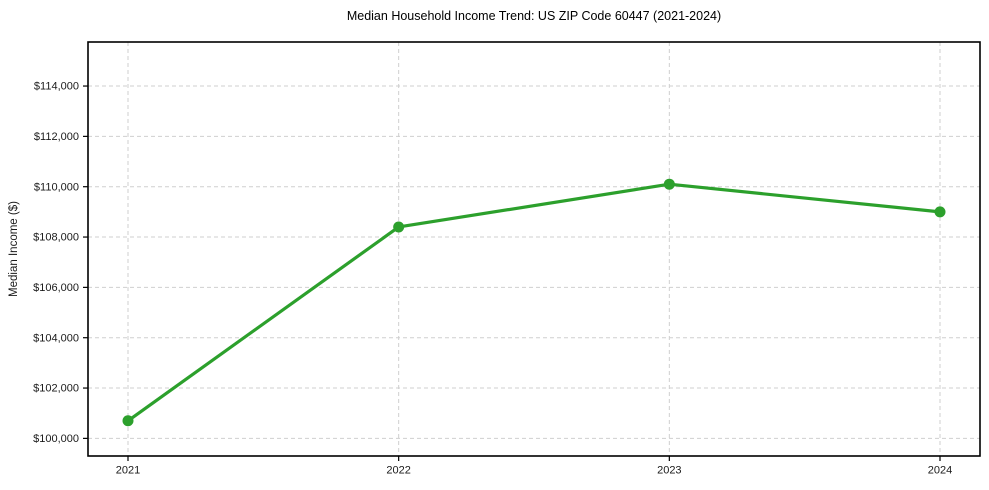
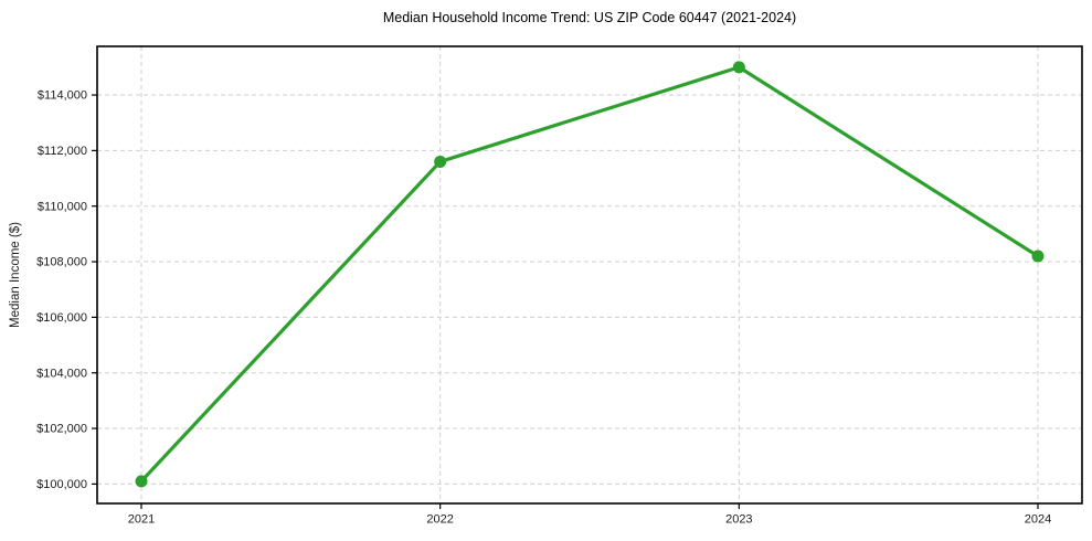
2021: $100700 -> $100100
2022: $108400 -> $111600
2023: $110100 -> $115000
2024: $109000 -> $108200
